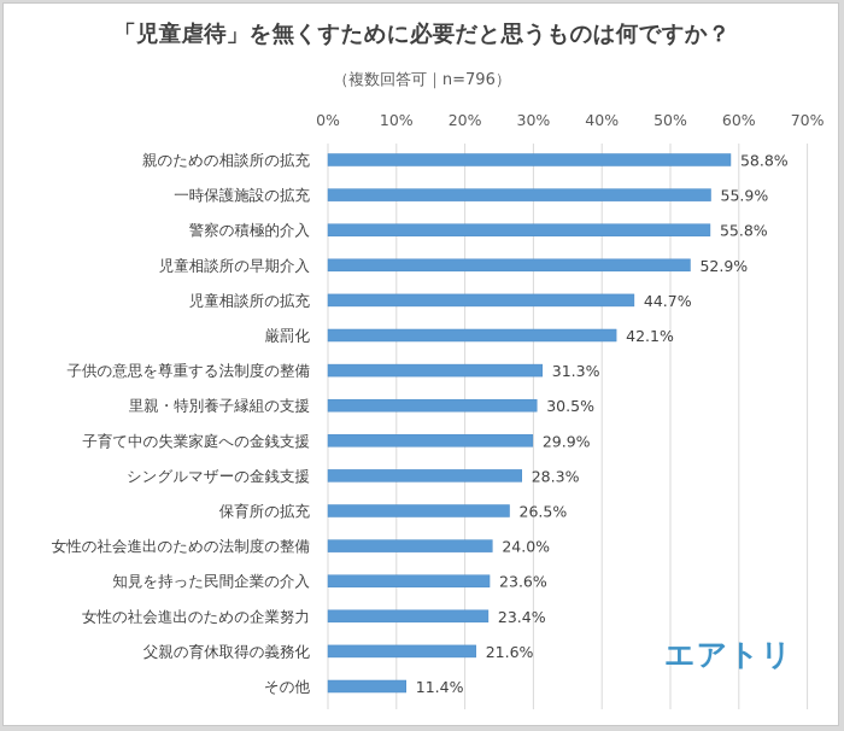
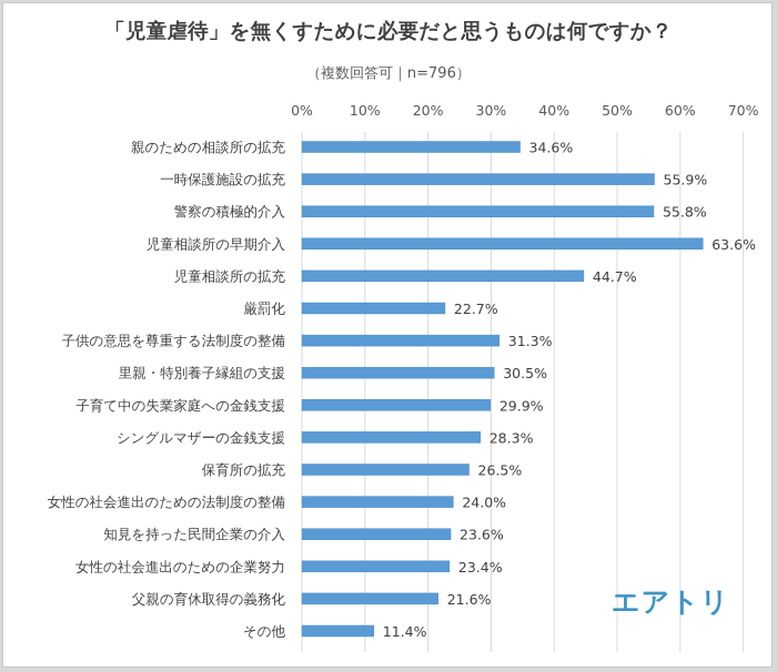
親のための相談所の拡充: 58.8% -> 34.6%
児童相談所の早期介入: 52.9% -> 63.6%
厳罰化: 42.1% -> 22.7%
